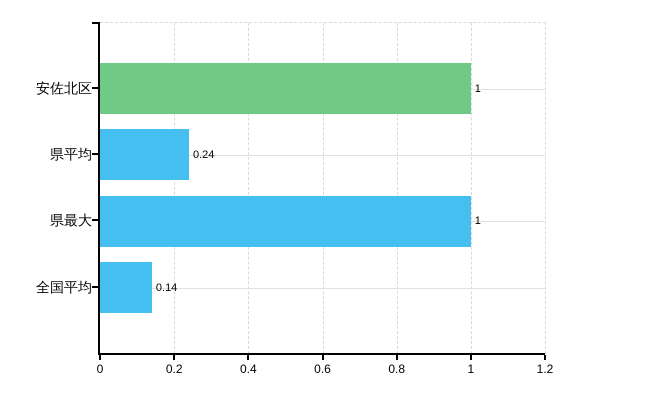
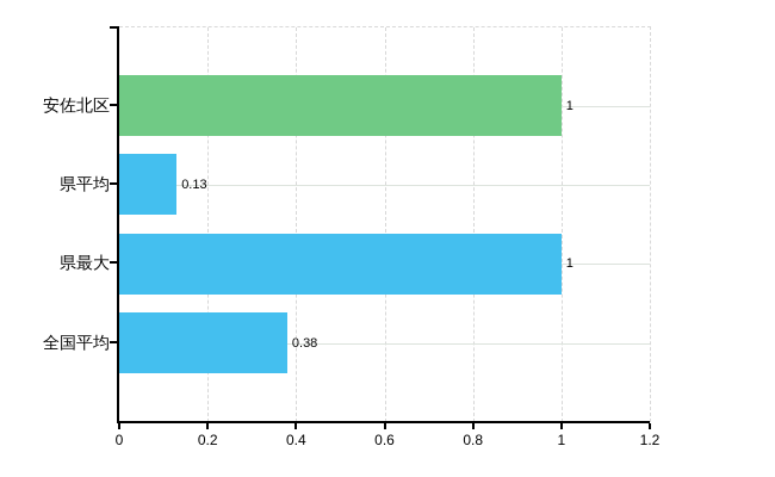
県平均: 0.24 -> 0.13
全国平均: 0.14 -> 0.38
